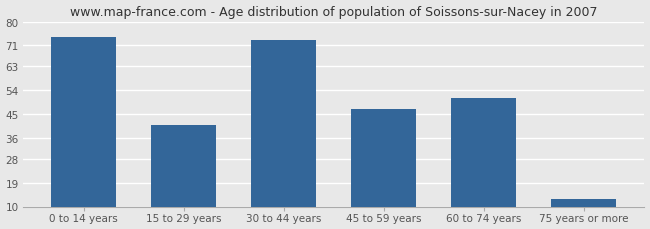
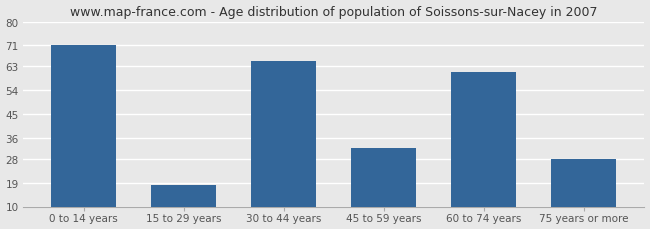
0 to 14 years: 74 -> 71
15 to 29 years: 41 -> 18
30 to 44 years: 73 -> 65
45 to 59 years: 47 -> 32
60 to 74 years: 51 -> 61
75 years or more: 13 -> 28
